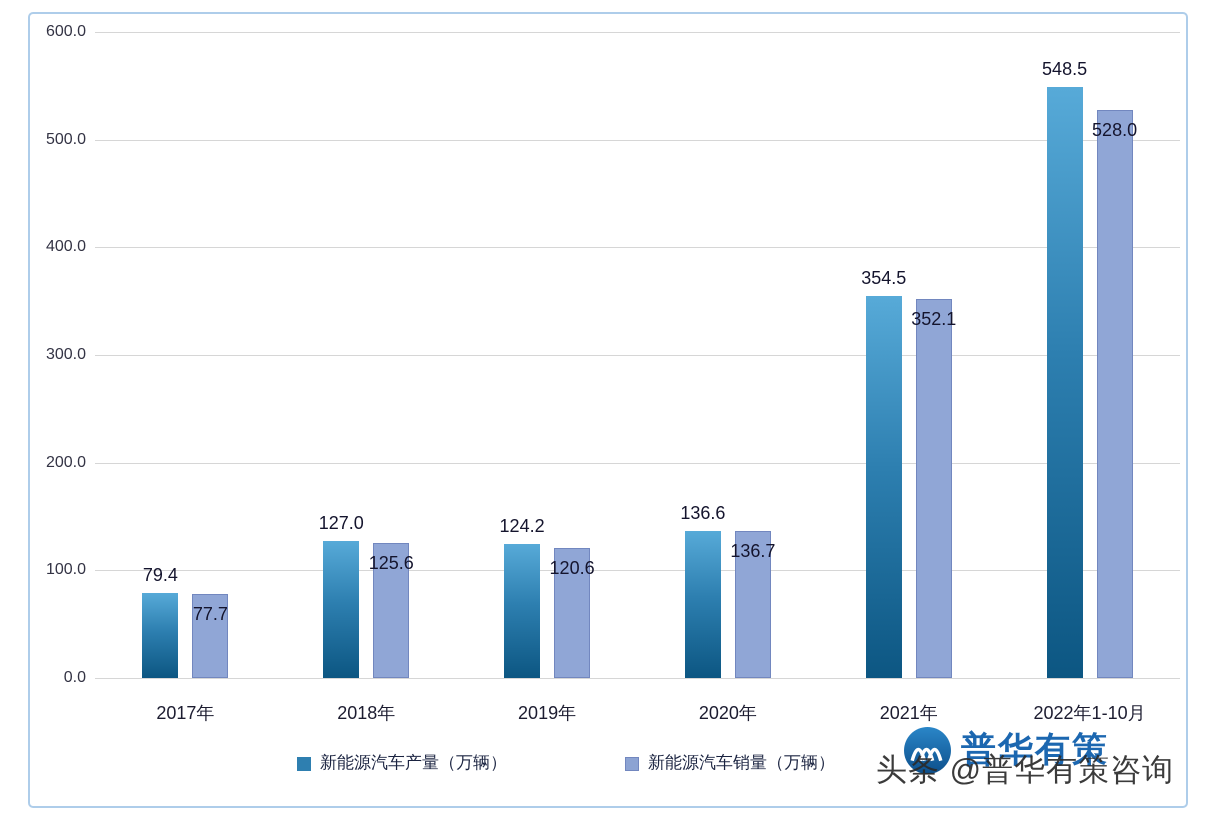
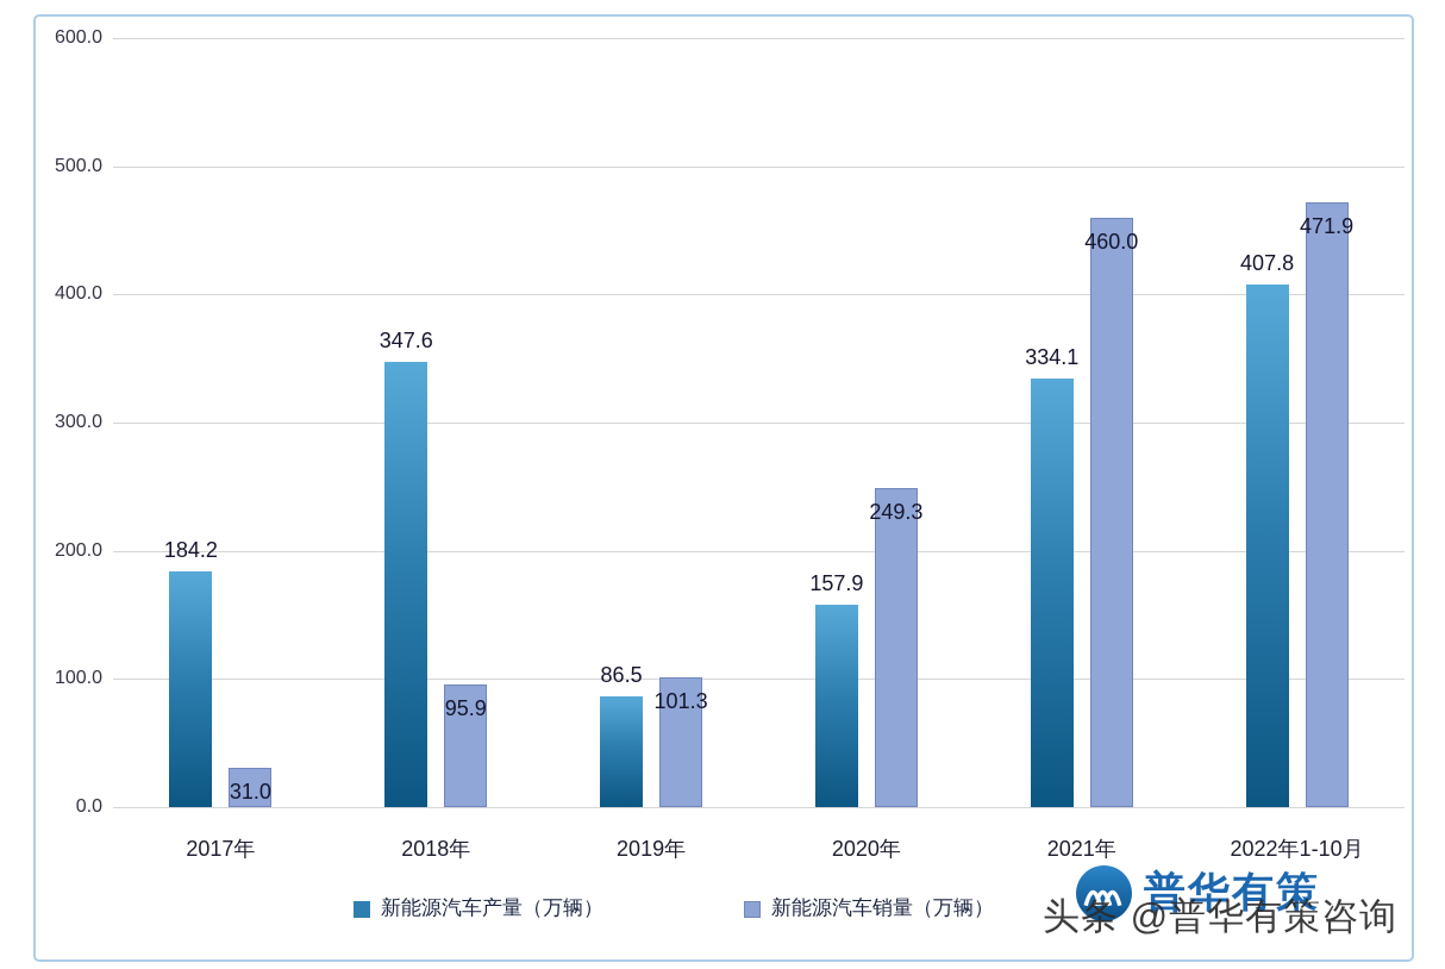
新能源汽车产量（万辆）/2017年: 79.4 -> 184.2
新能源汽车销量（万辆）/2017年: 77.7 -> 31.0
新能源汽车产量（万辆）/2018年: 127.0 -> 347.6
新能源汽车销量（万辆）/2018年: 125.6 -> 95.9
新能源汽车产量（万辆）/2019年: 124.2 -> 86.5
新能源汽车销量（万辆）/2019年: 120.6 -> 101.3
新能源汽车产量（万辆）/2020年: 136.6 -> 157.9
新能源汽车销量（万辆）/2020年: 136.7 -> 249.3
新能源汽车产量（万辆）/2021年: 354.5 -> 334.1
新能源汽车销量（万辆）/2021年: 352.1 -> 460.0
新能源汽车产量（万辆）/2022年1-10月: 548.5 -> 407.8
新能源汽车销量（万辆）/2022年1-10月: 528.0 -> 471.9
